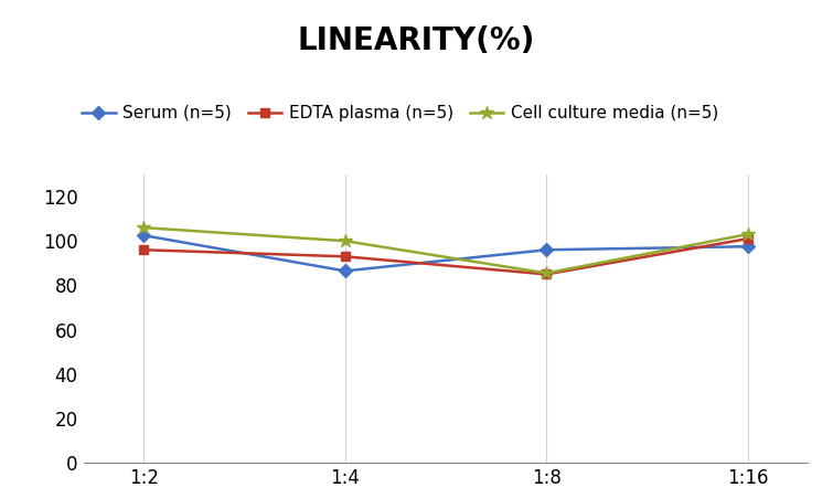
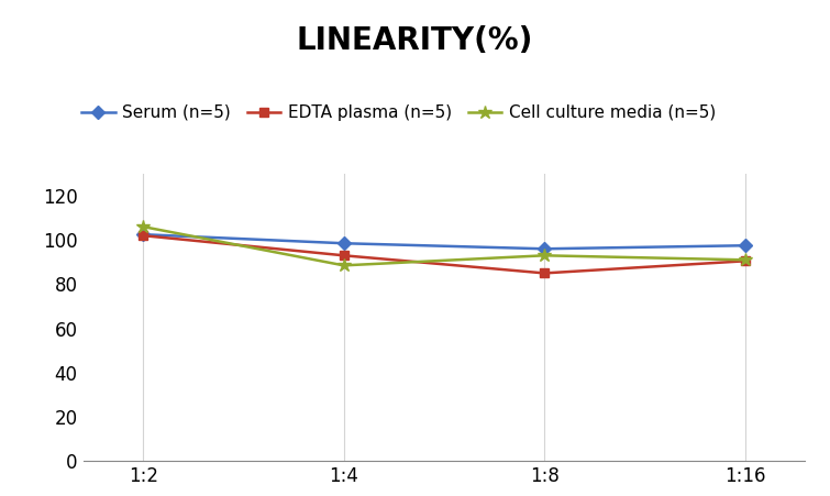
EDTA plasma (n=5)/1:2: 96.0 -> 102.0
Serum (n=5)/1:4: 86.5 -> 98.5
Cell culture media (n=5)/1:4: 100.0 -> 88.5
Cell culture media (n=5)/1:8: 85.5 -> 93.0
EDTA plasma (n=5)/1:16: 101.0 -> 90.5
Cell culture media (n=5)/1:16: 103.0 -> 91.0
